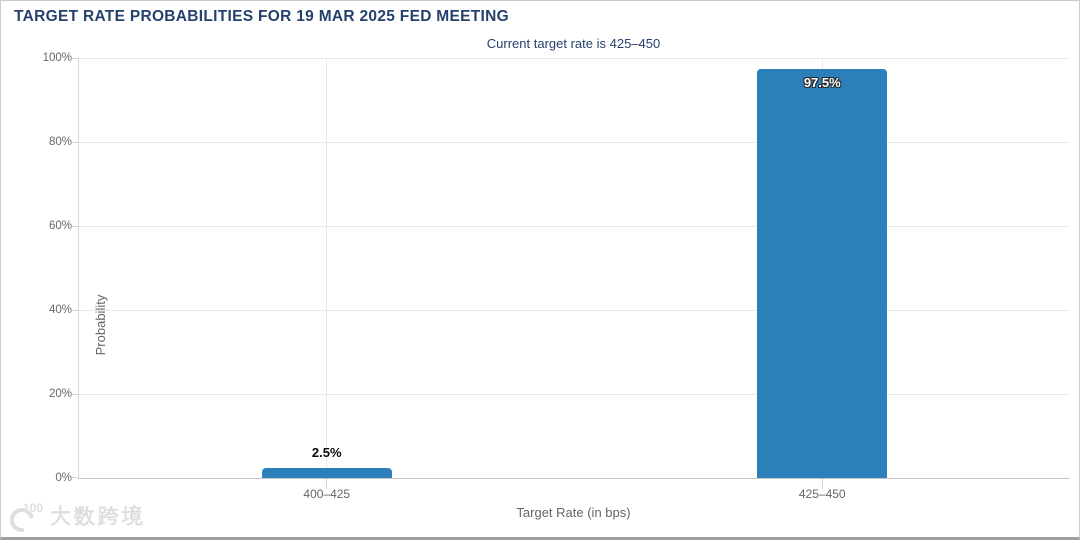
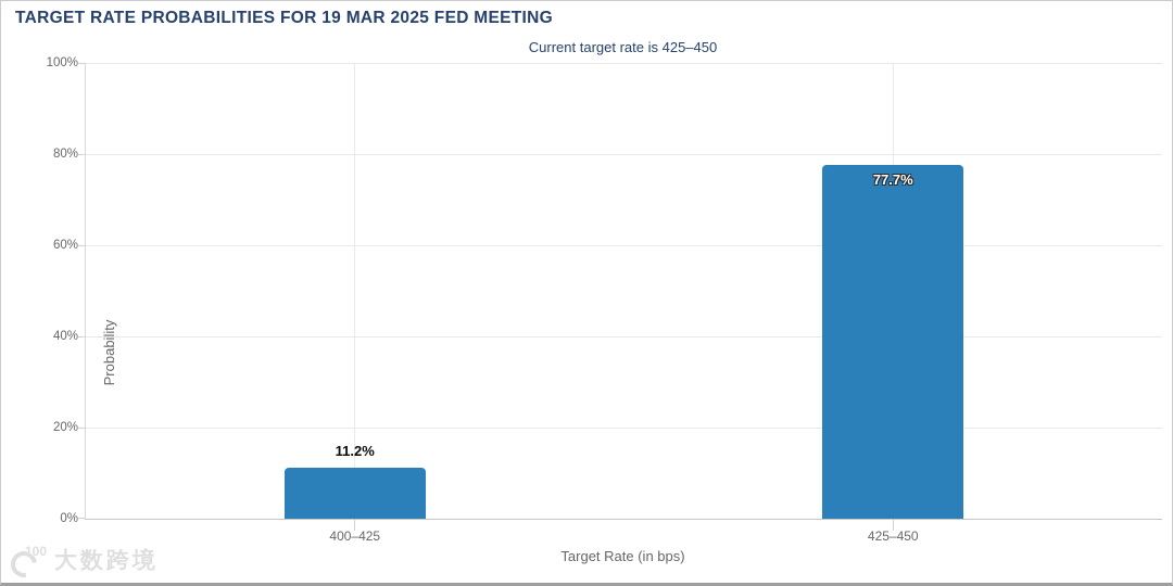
400–425: 2.5% -> 11.2%
425–450: 97.5% -> 77.7%
